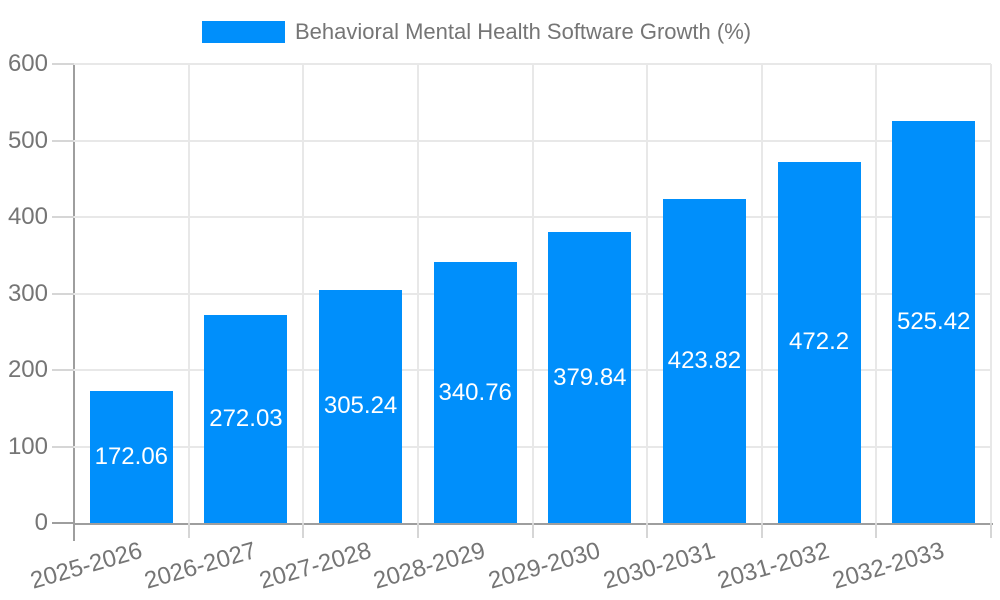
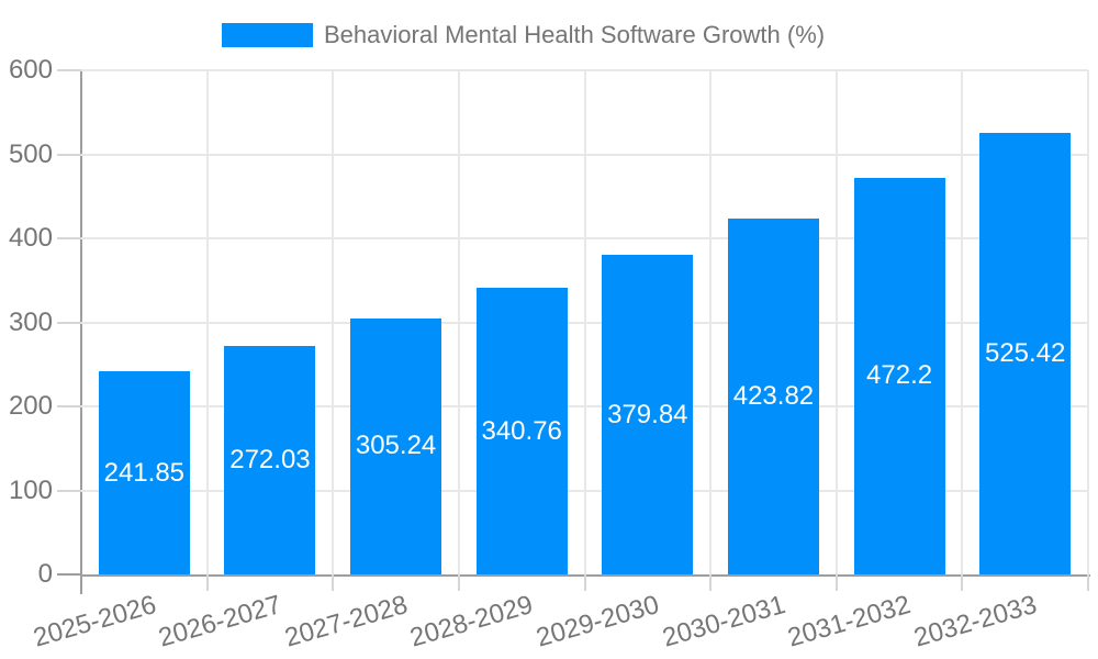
2025-2026: 172.06 -> 241.85
